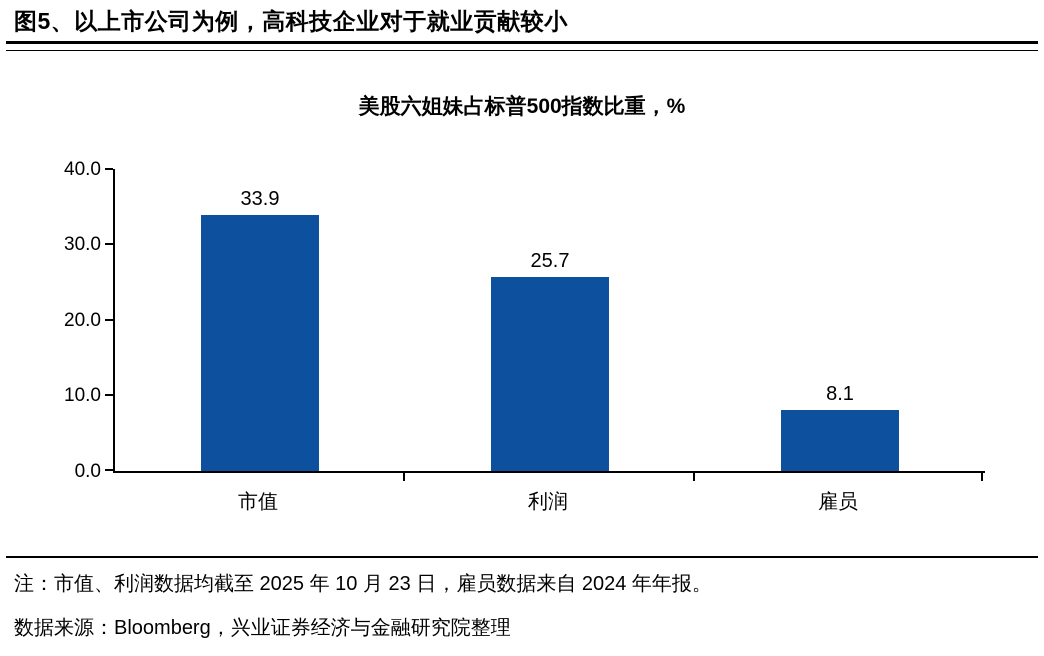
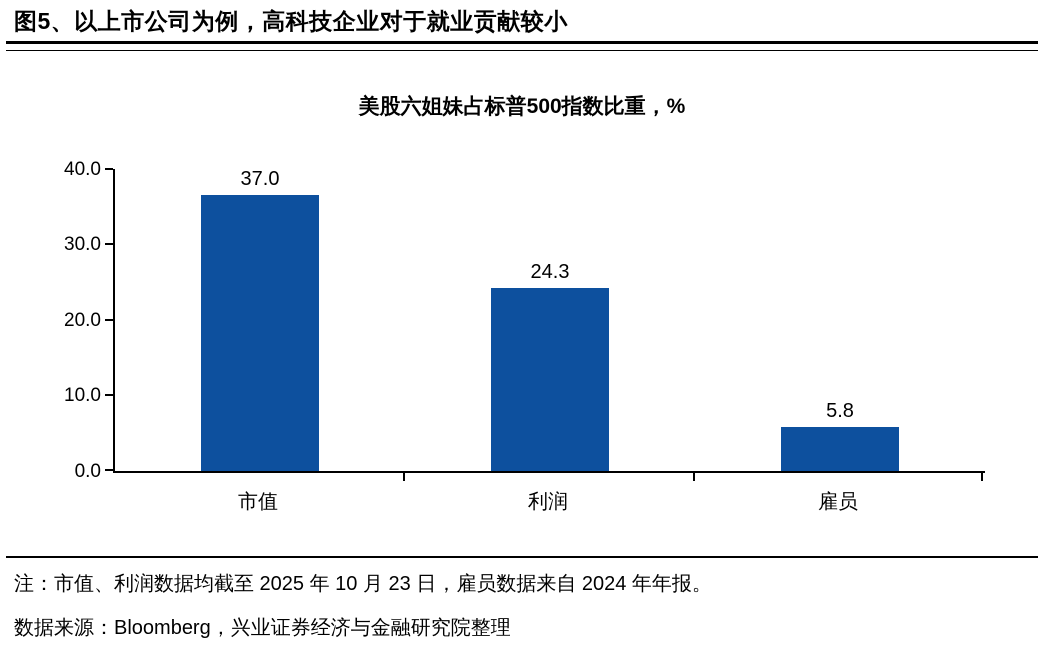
市值: 33.9 -> 37.0
利润: 25.7 -> 24.3
雇员: 8.1 -> 5.8
